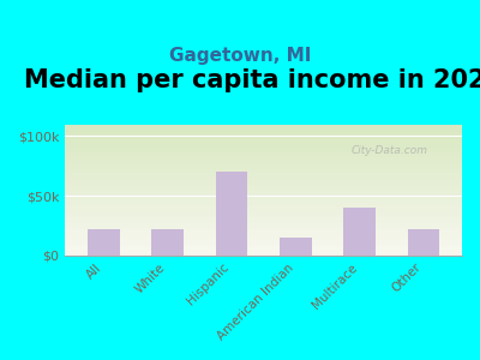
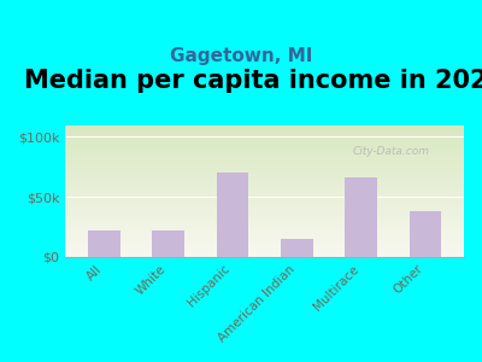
Multirace: $40k -> $66k
Other: $22k -> $38k
